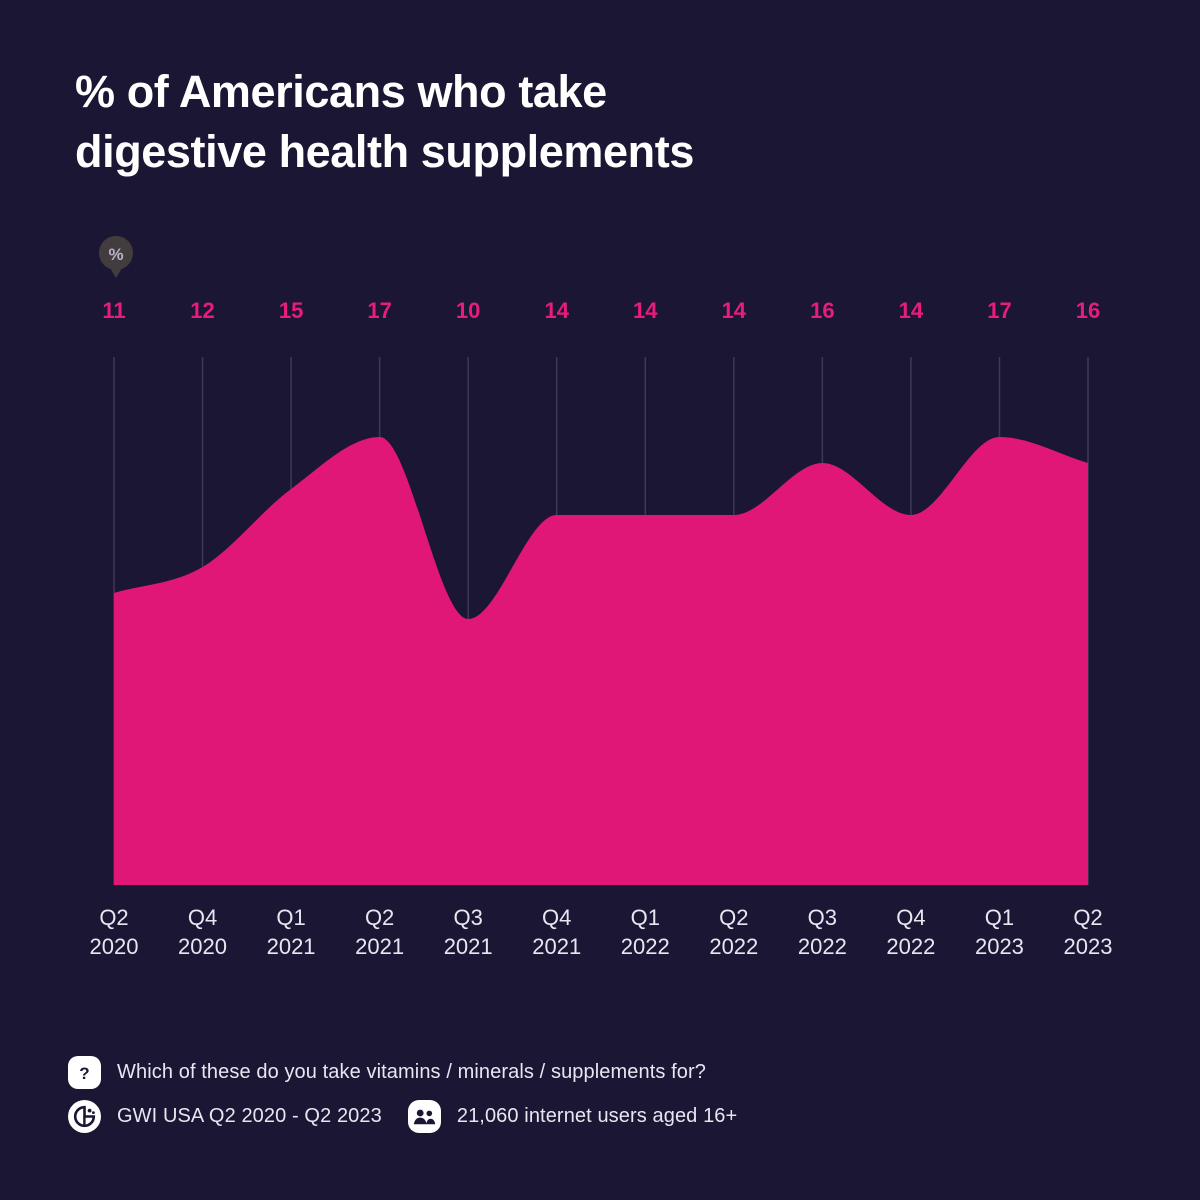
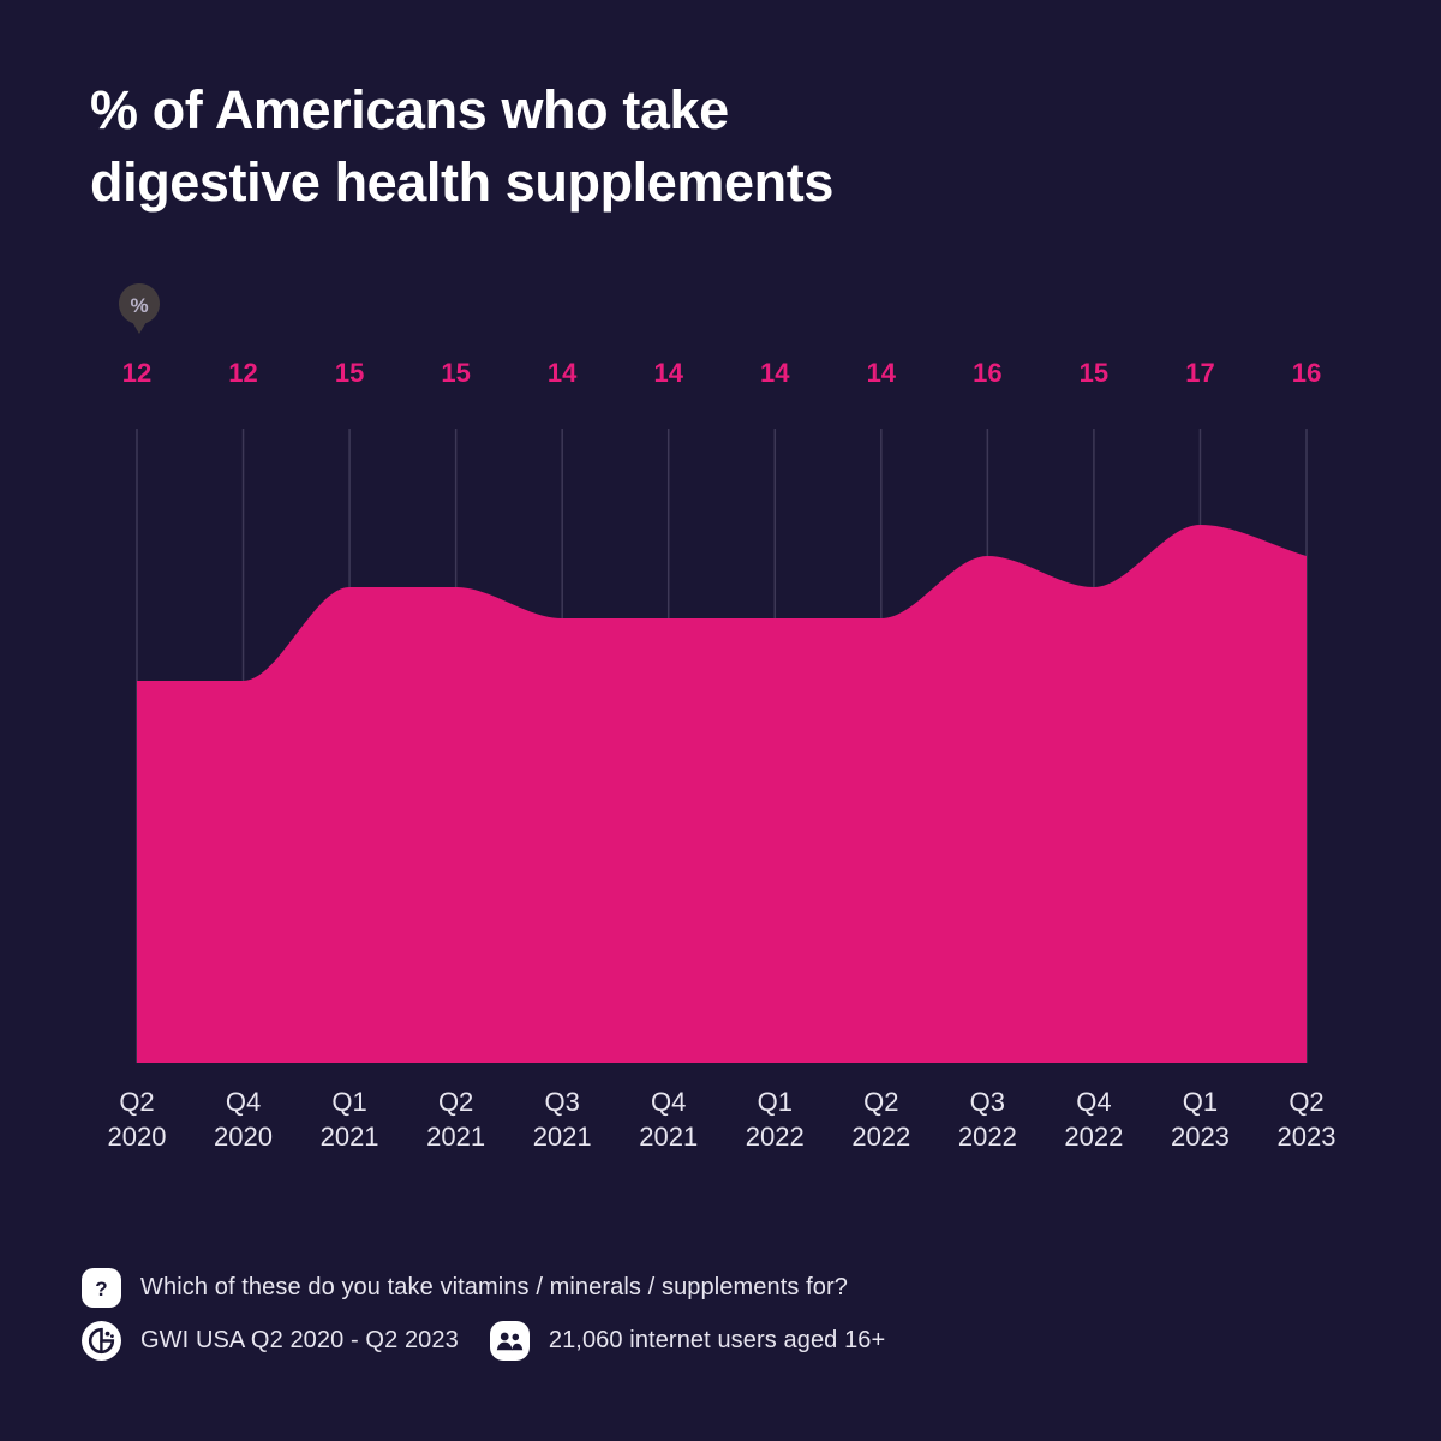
Q2 2020: 11 -> 12
Q2 2021: 17 -> 15
Q3 2021: 10 -> 14
Q4 2022: 14 -> 15
